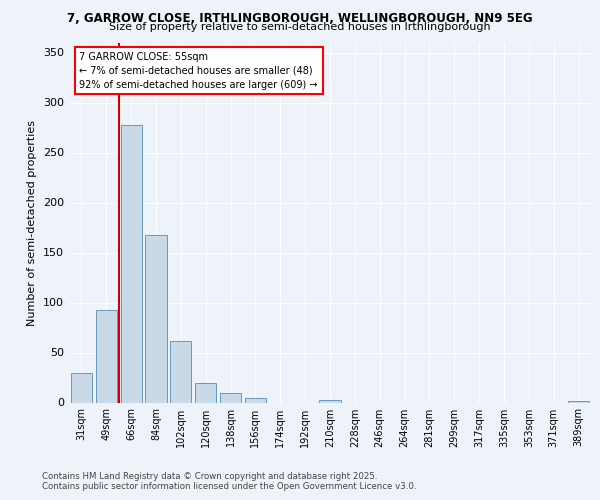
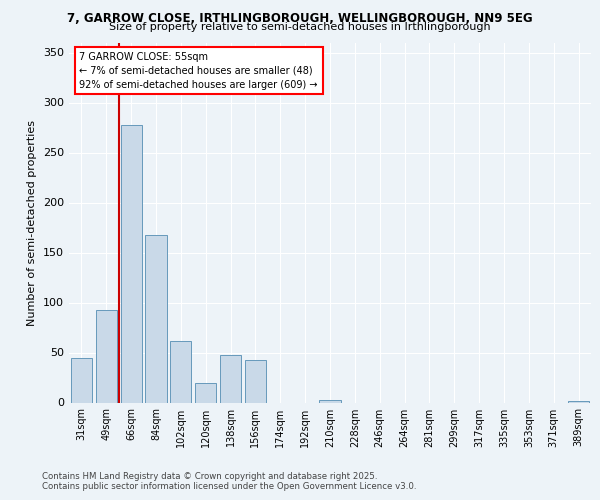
31sqm: 30 -> 45
138sqm: 10 -> 48
156sqm: 5 -> 43
